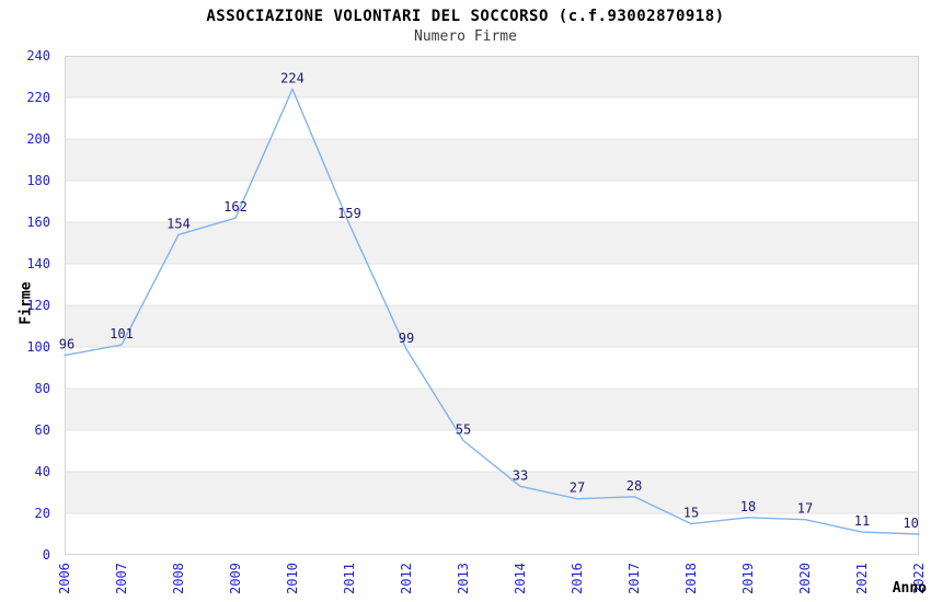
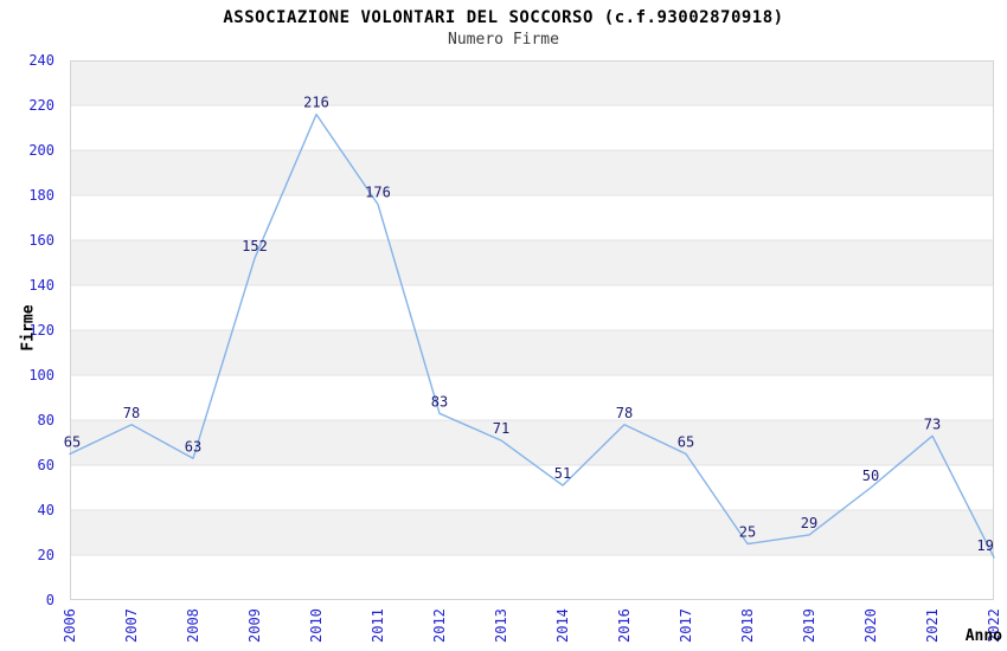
2006: 96 -> 65
2007: 101 -> 78
2008: 154 -> 63
2009: 162 -> 152
2010: 224 -> 216
2011: 159 -> 176
2012: 99 -> 83
2013: 55 -> 71
2014: 33 -> 51
2016: 27 -> 78
2017: 28 -> 65
2018: 15 -> 25
2019: 18 -> 29
2020: 17 -> 50
2021: 11 -> 73
2022: 10 -> 19
